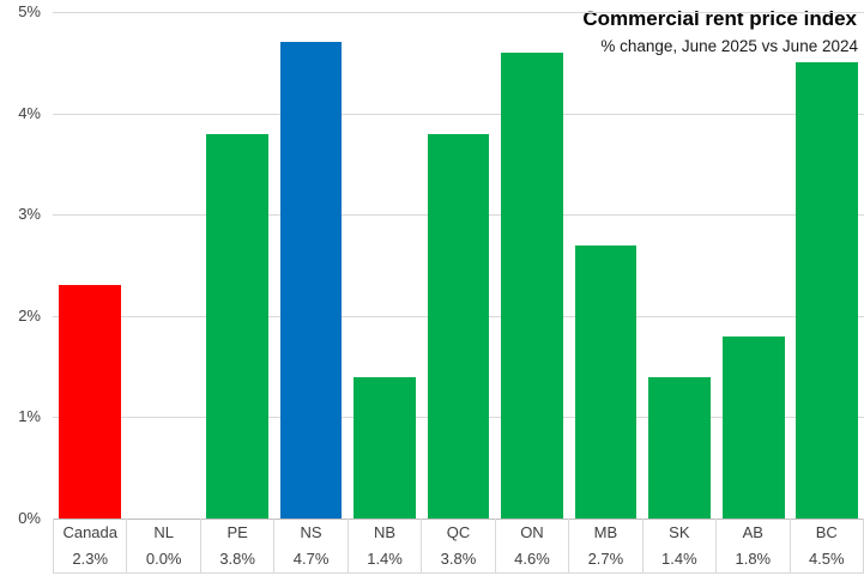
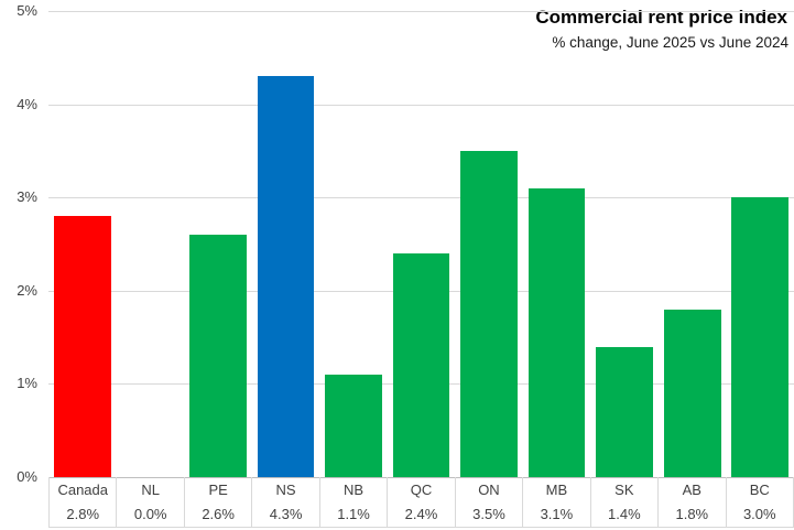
Canada: 2.3% -> 2.8%
PE: 3.8% -> 2.6%
NS: 4.7% -> 4.3%
NB: 1.4% -> 1.1%
QC: 3.8% -> 2.4%
ON: 4.6% -> 3.5%
MB: 2.7% -> 3.1%
BC: 4.5% -> 3.0%
